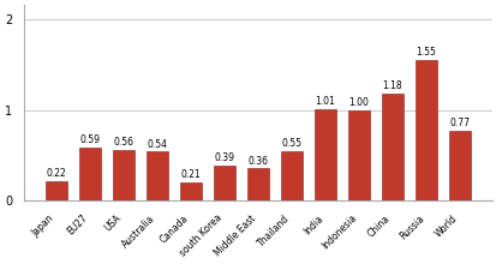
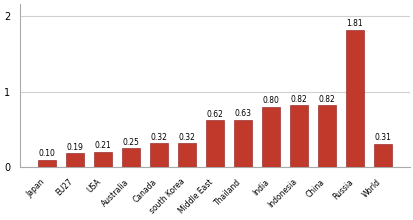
Japan: 0.22 -> 0.10
EU27: 0.59 -> 0.19
USA: 0.56 -> 0.21
Australia: 0.54 -> 0.25
Canada: 0.21 -> 0.32
south Korea: 0.39 -> 0.32
Middle East: 0.36 -> 0.62
Thailand: 0.55 -> 0.63
India: 1.01 -> 0.80
Indonesia: 1.00 -> 0.82
China: 1.18 -> 0.82
Russia: 1.55 -> 1.81
World: 0.77 -> 0.31
